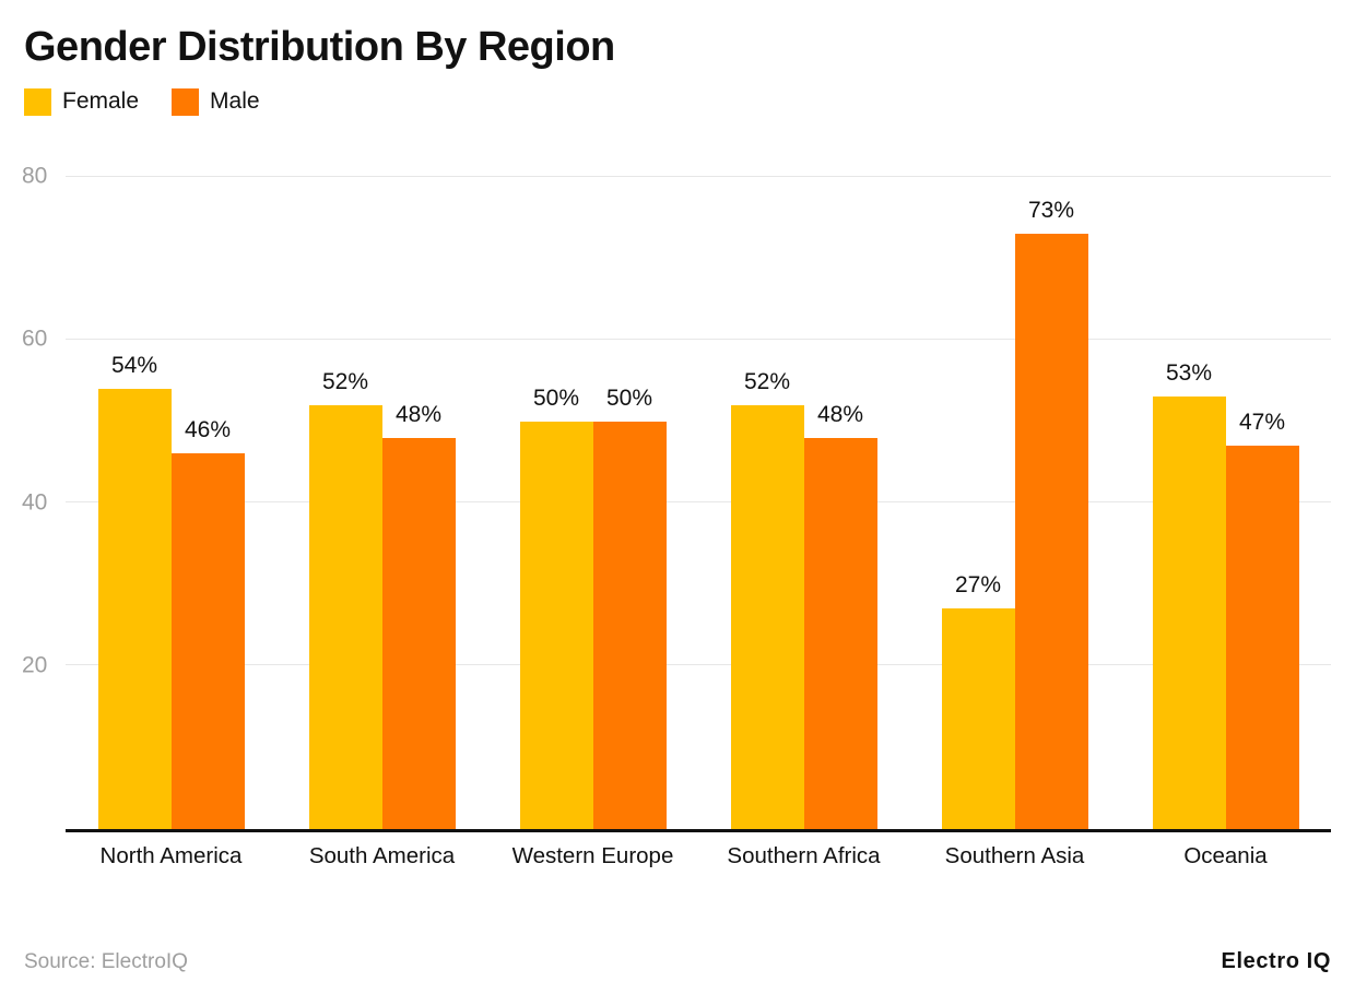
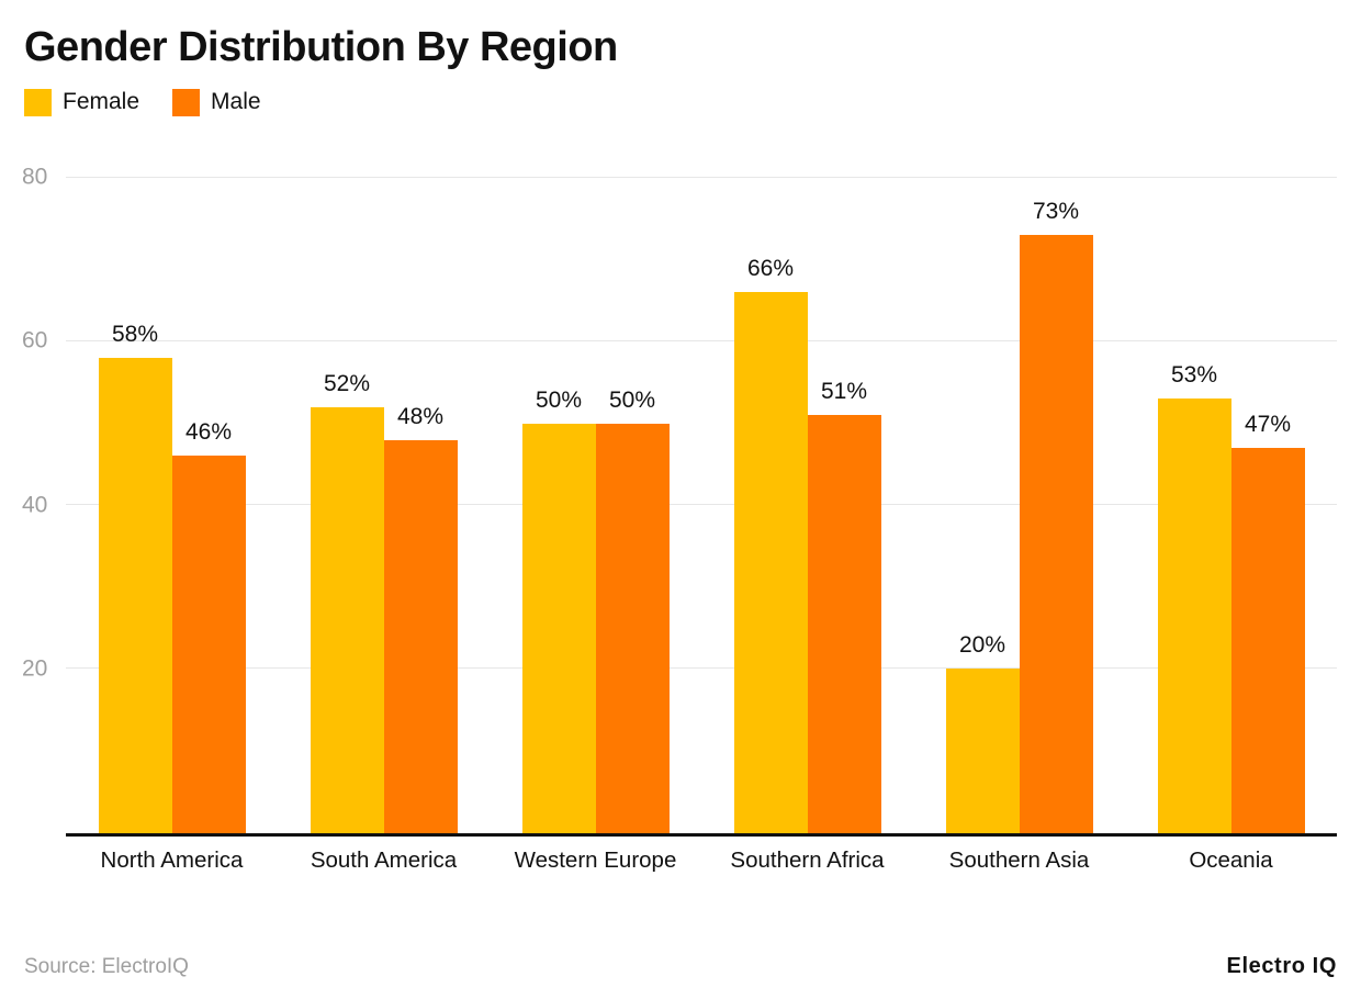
Female/North America: 54% -> 58%
Female/Southern Africa: 52% -> 66%
Male/Southern Africa: 48% -> 51%
Female/Southern Asia: 27% -> 20%
